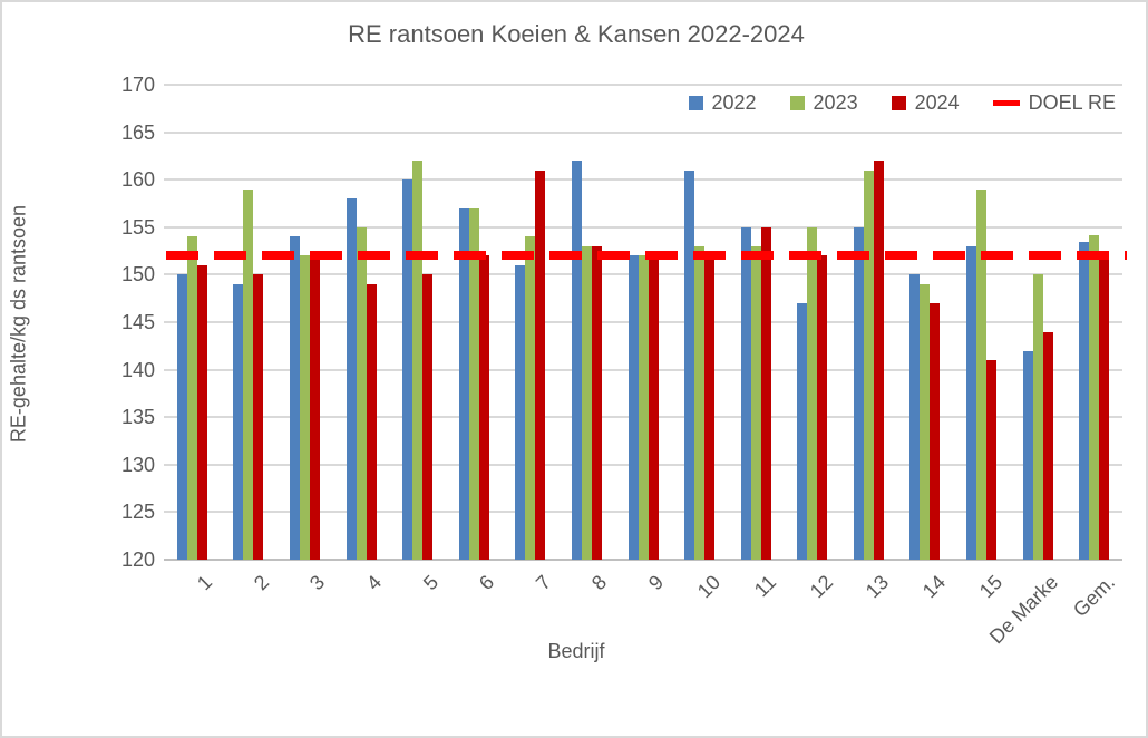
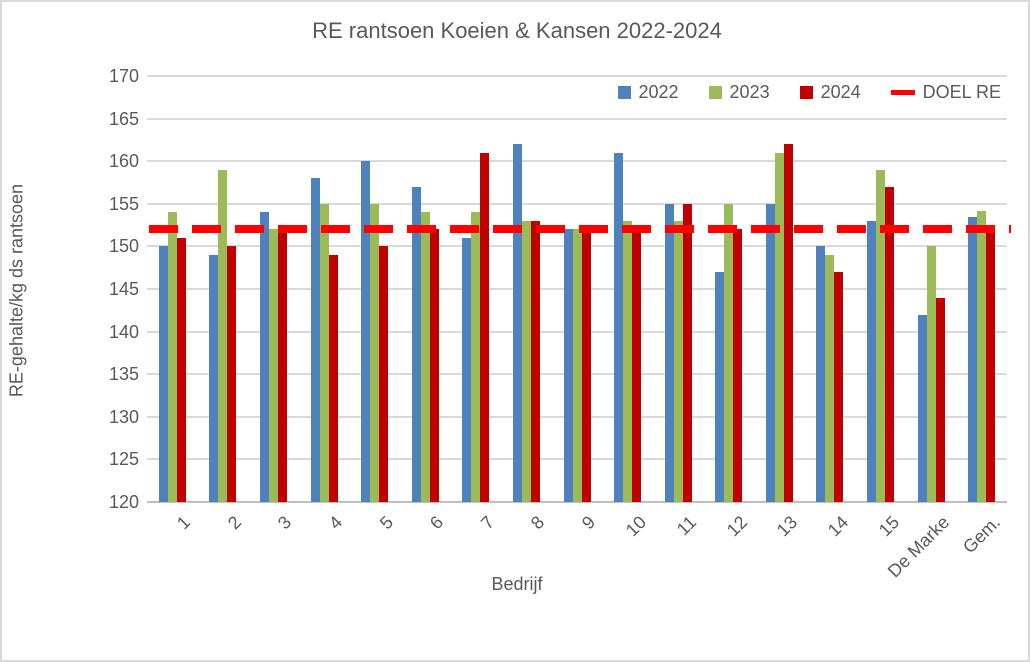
2023/5: 162 -> 155
2023/6: 157 -> 154
2024/15: 141 -> 157
